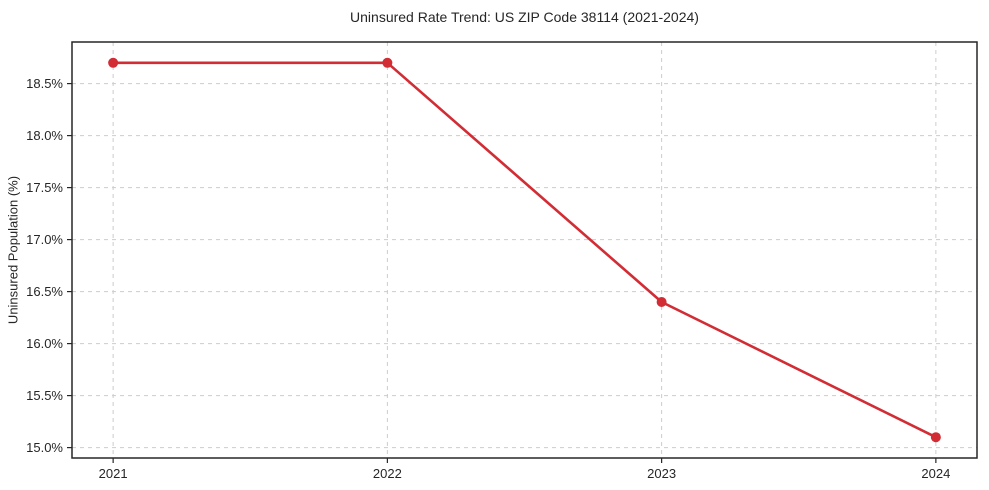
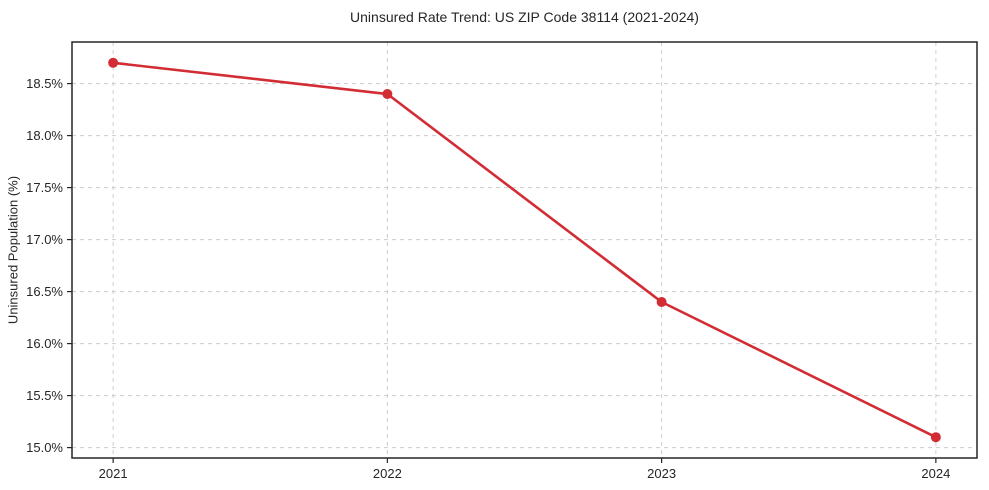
2022: 18.7% -> 18.4%
